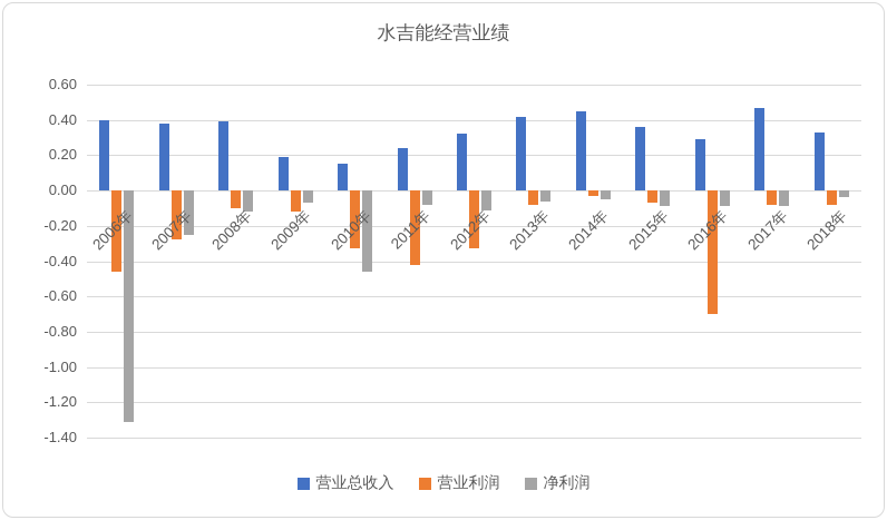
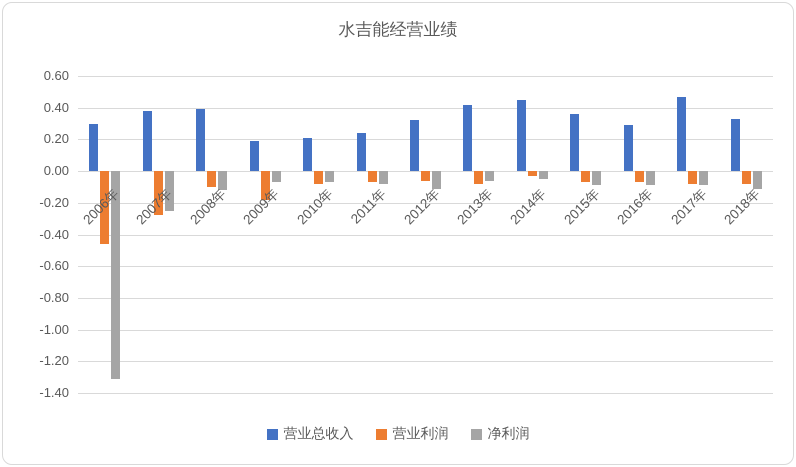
营业总收入/2006年: 0.40 -> 0.30
营业利润/2009年: -0.12 -> -0.18
营业总收入/2010年: 0.15 -> 0.21
营业利润/2010年: -0.33 -> -0.08
净利润/2010年: -0.46 -> -0.07
营业利润/2011年: -0.42 -> -0.07
营业利润/2012年: -0.33 -> -0.06
营业利润/2016年: -0.70 -> -0.07
净利润/2018年: -0.04 -> -0.11
